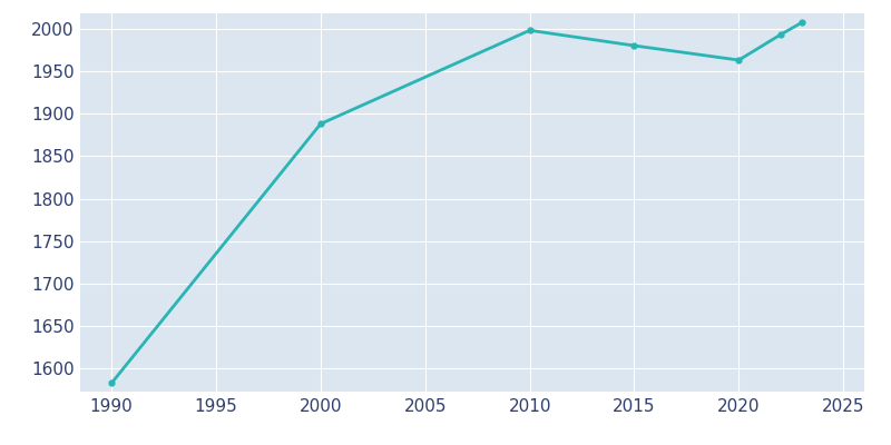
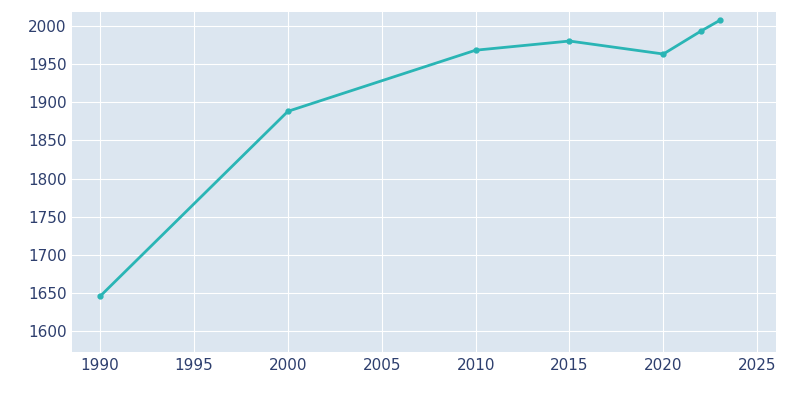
1990: 1583 -> 1646
2010: 1998 -> 1968
